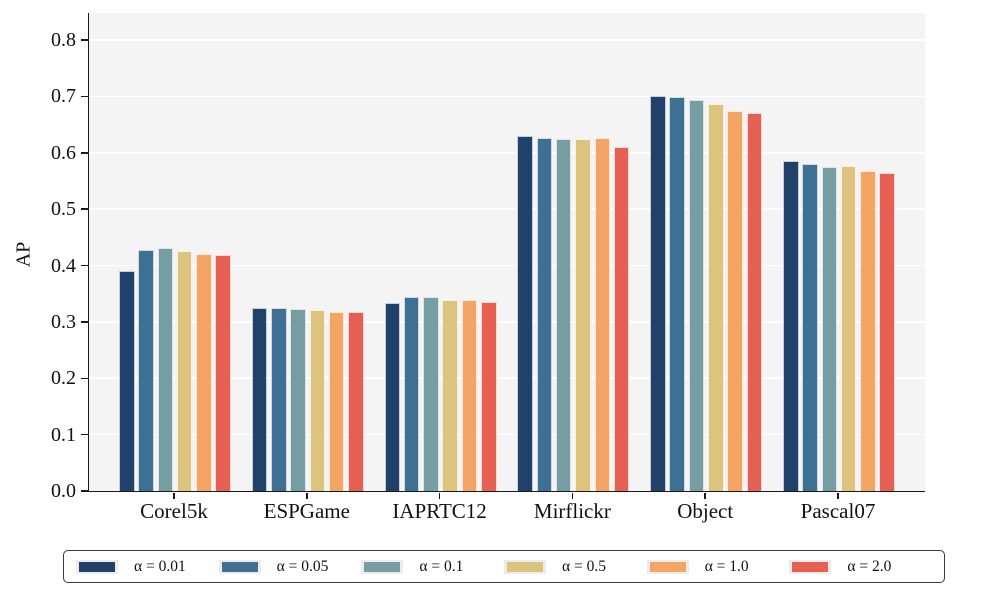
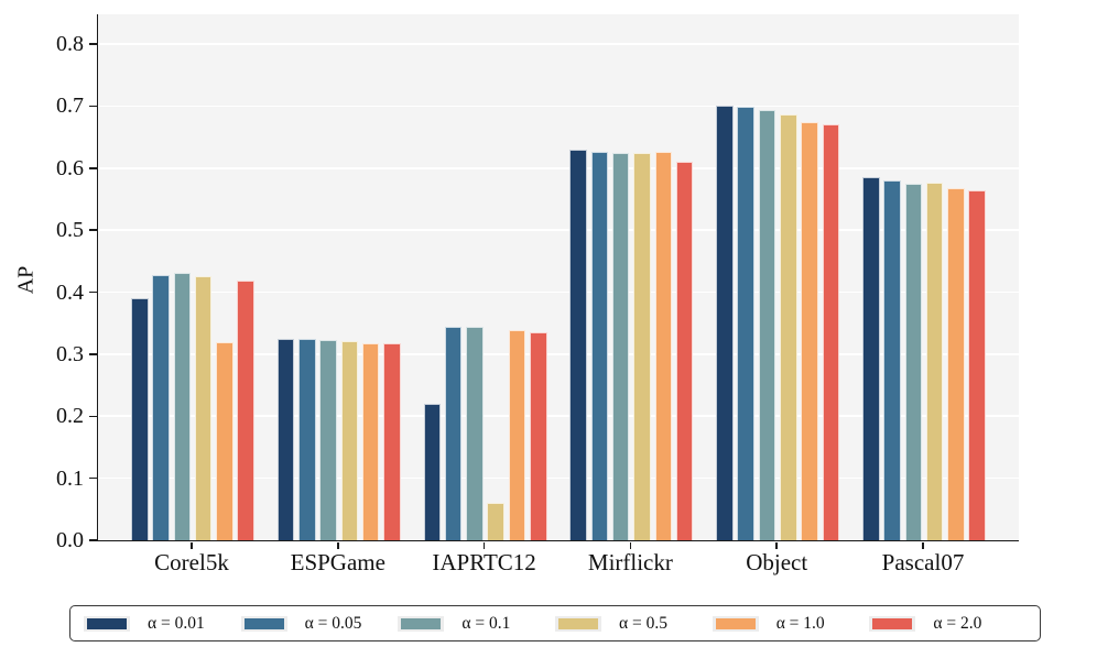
α = 1.0/Corel5k: 0.42 -> 0.32
α = 0.01/IAPRTC12: 0.33 -> 0.22
α = 0.5/IAPRTC12: 0.34 -> 0.06
